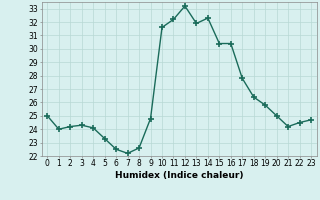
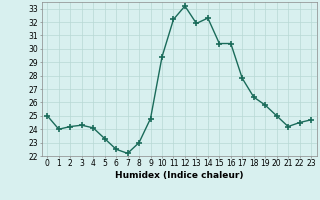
8: 22.6 -> 23.0
10: 31.6 -> 29.4
